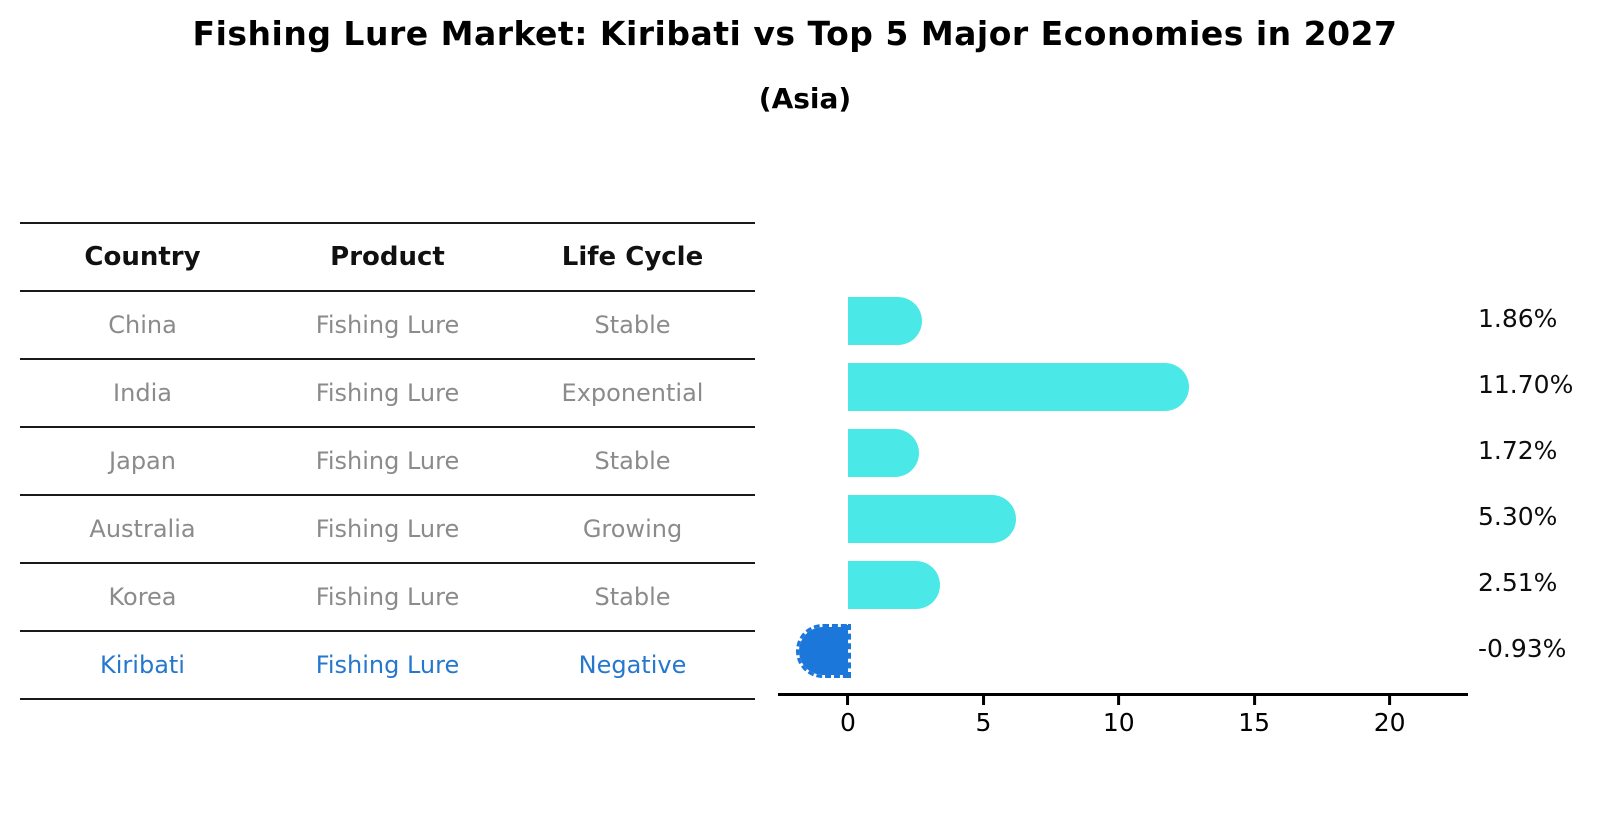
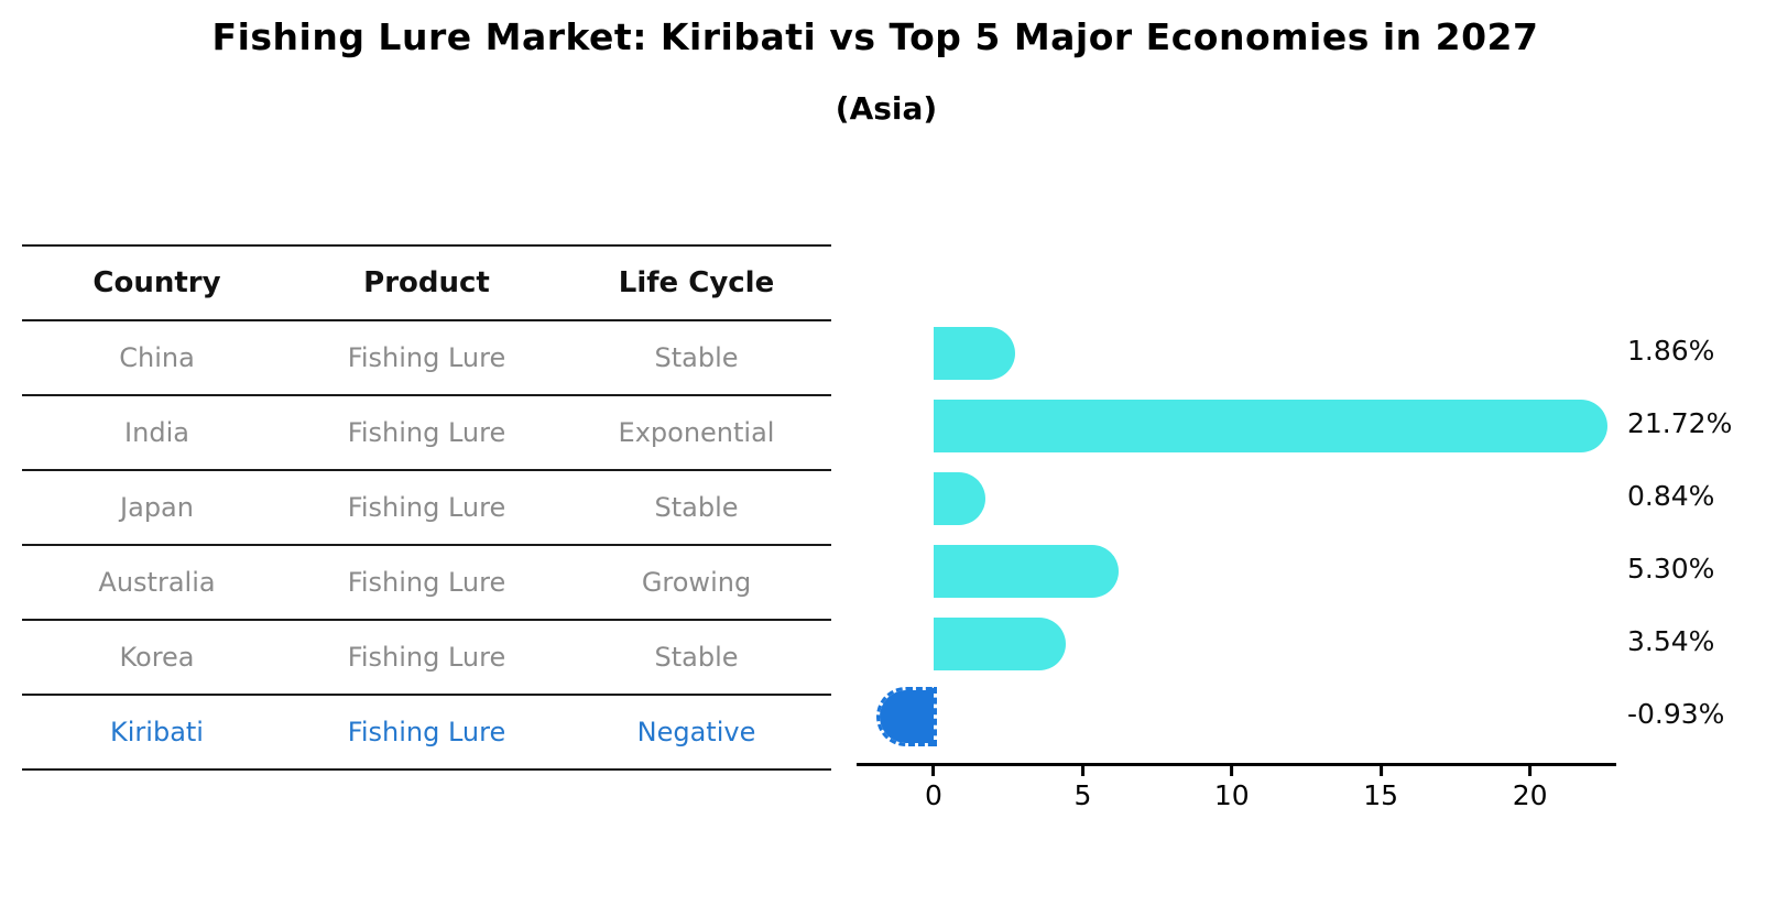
India: 11.70% -> 21.72%
Japan: 1.72% -> 0.84%
Korea: 2.51% -> 3.54%
